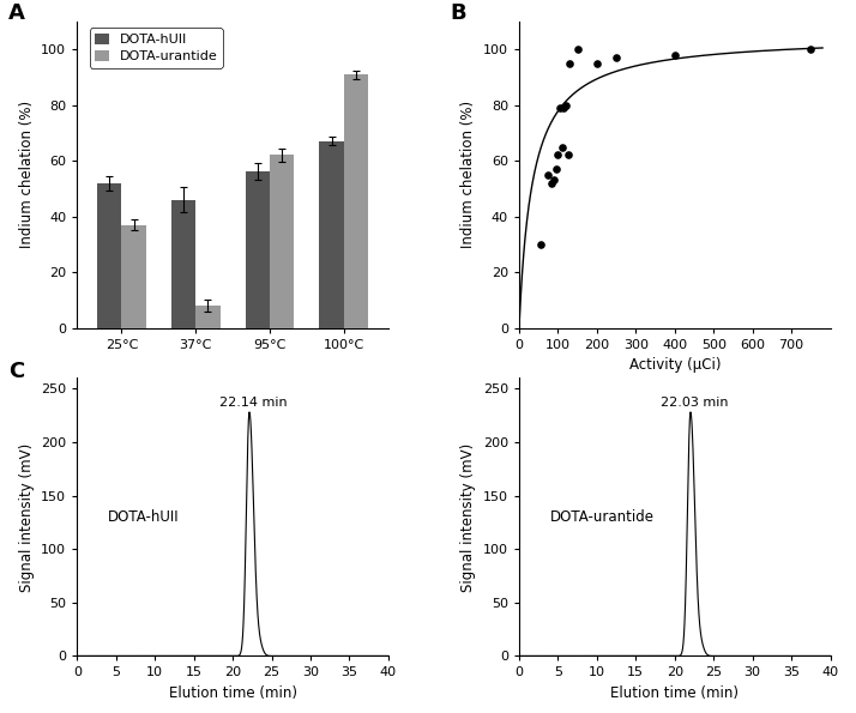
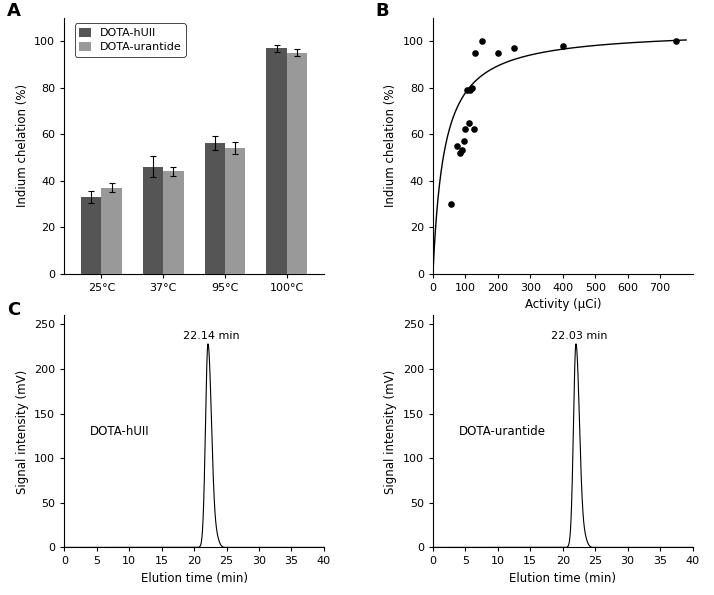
DOTA-hUII/25°C: 52 -> 33
DOTA-urantide/37°C: 8 -> 44
DOTA-urantide/95°C: 62 -> 54
DOTA-hUII/100°C: 67 -> 97
DOTA-urantide/100°C: 91 -> 95
